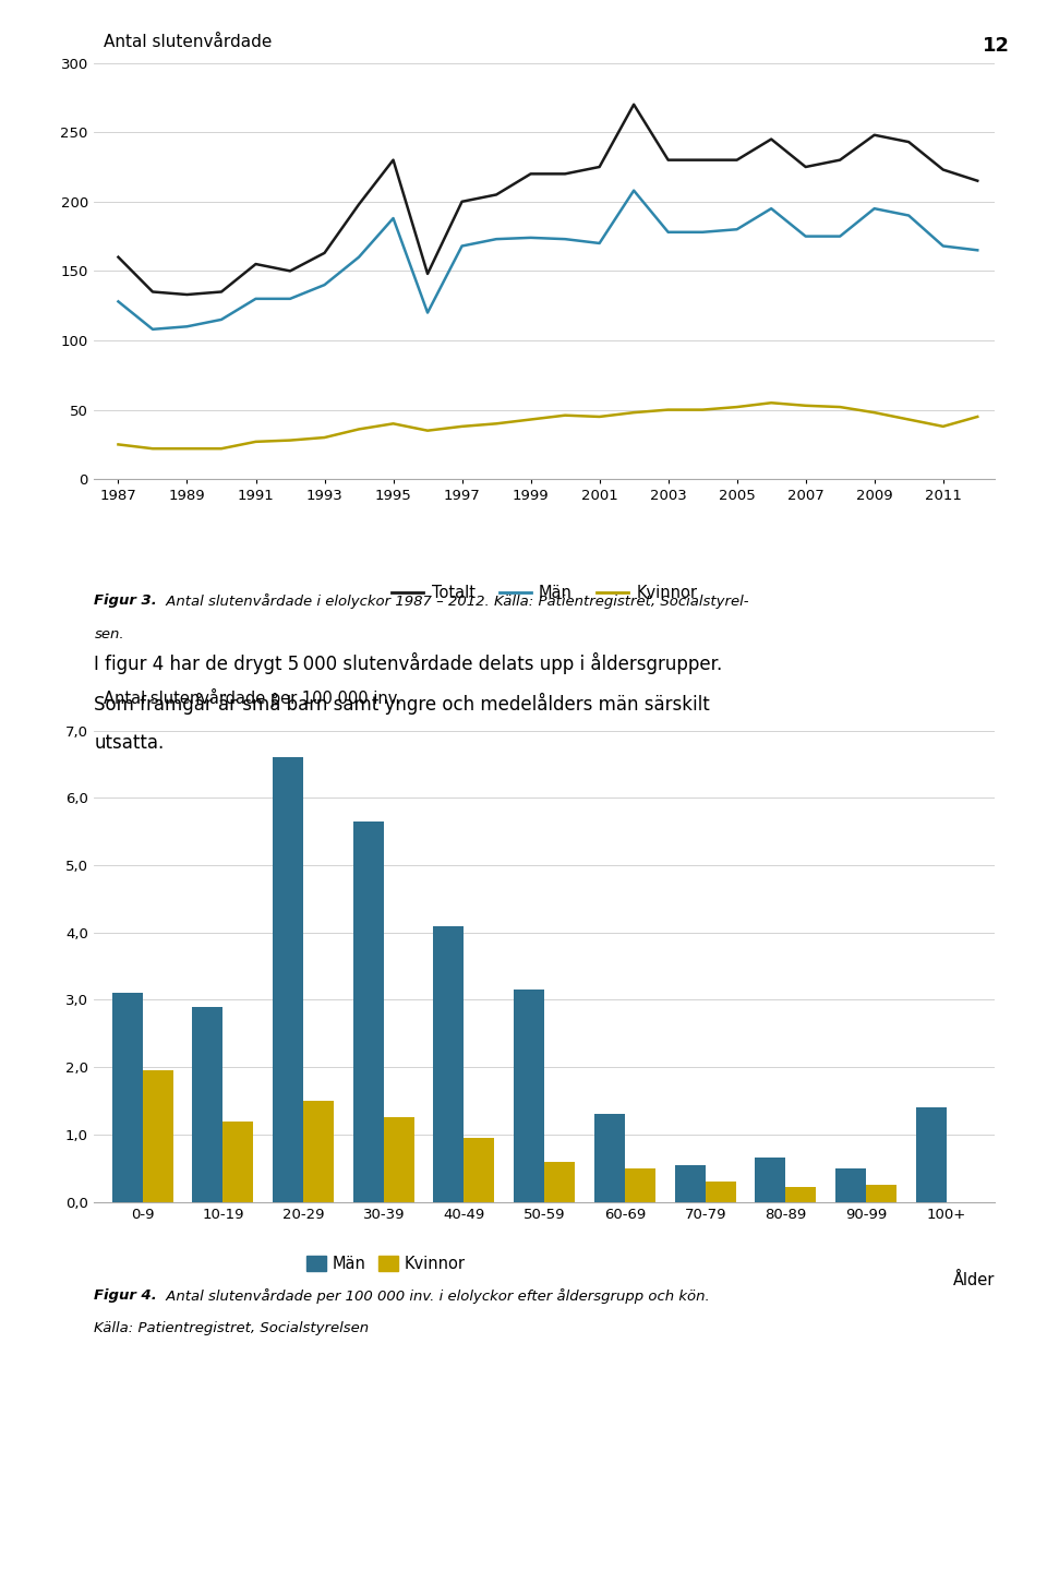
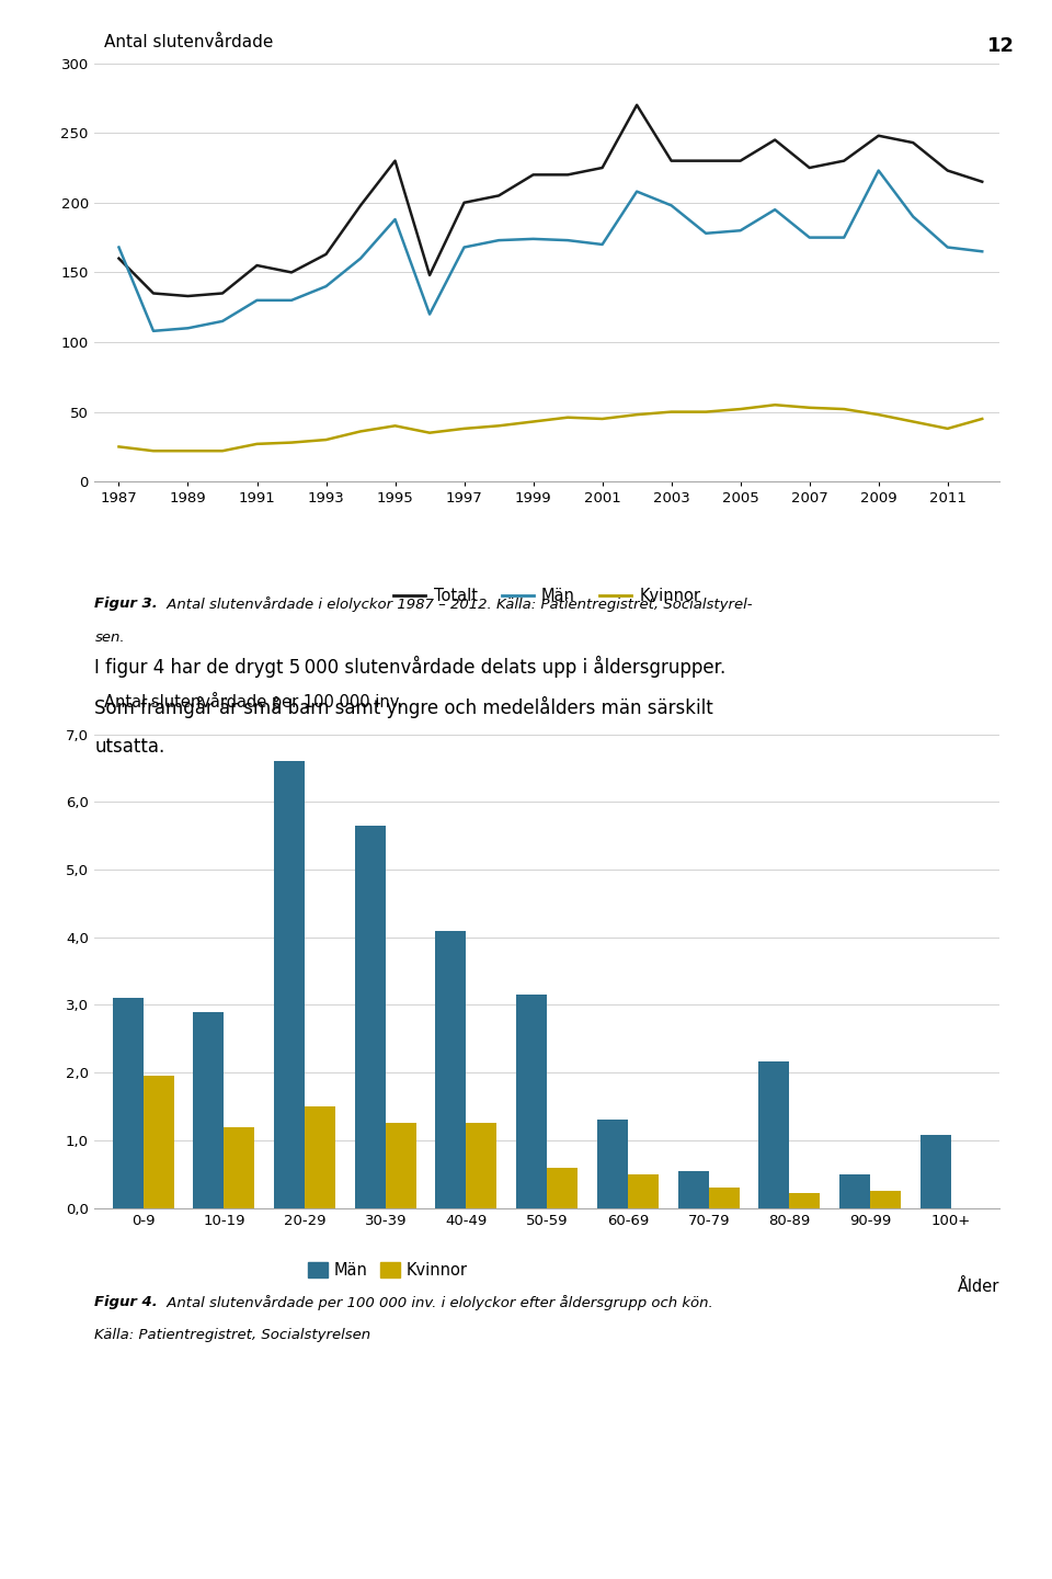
Män/1987: 128 -> 168
Män/2003: 178 -> 198
Män/2009: 195 -> 223
Kvinnor/40-49: 0,95 -> 1,26
Män/80-89: 0,65 -> 2,16
Män/100+: 1,40 -> 1,08
